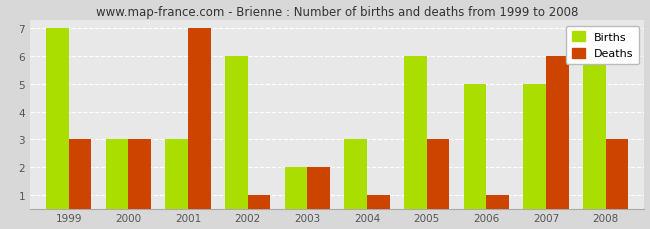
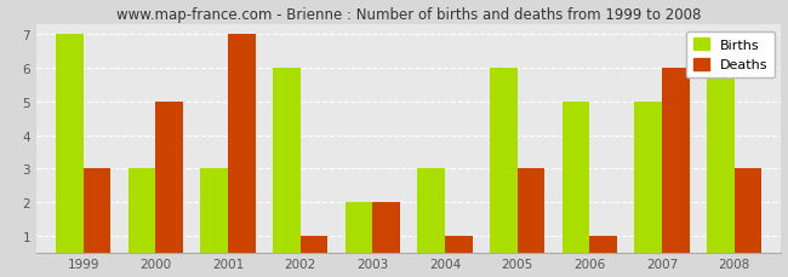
Deaths/2000: 3 -> 5
